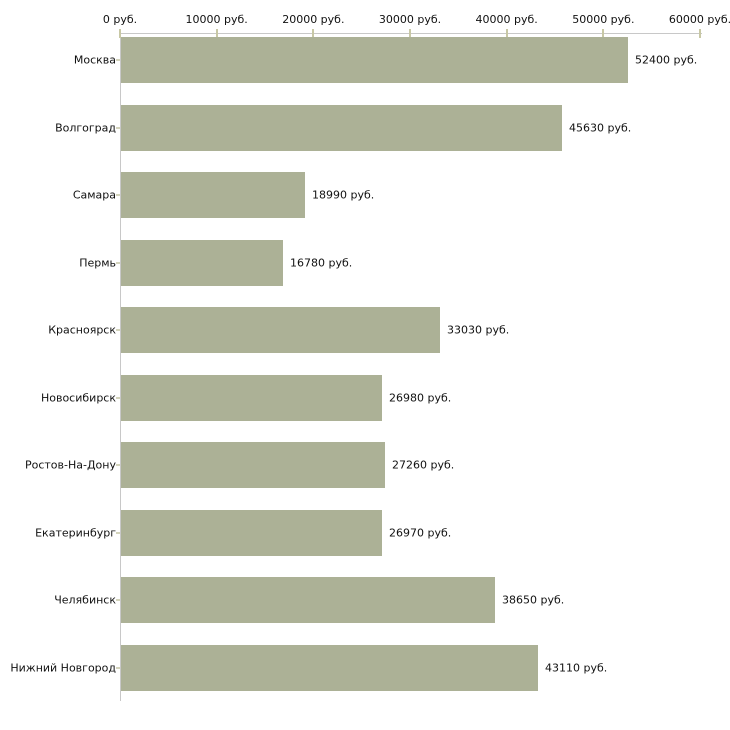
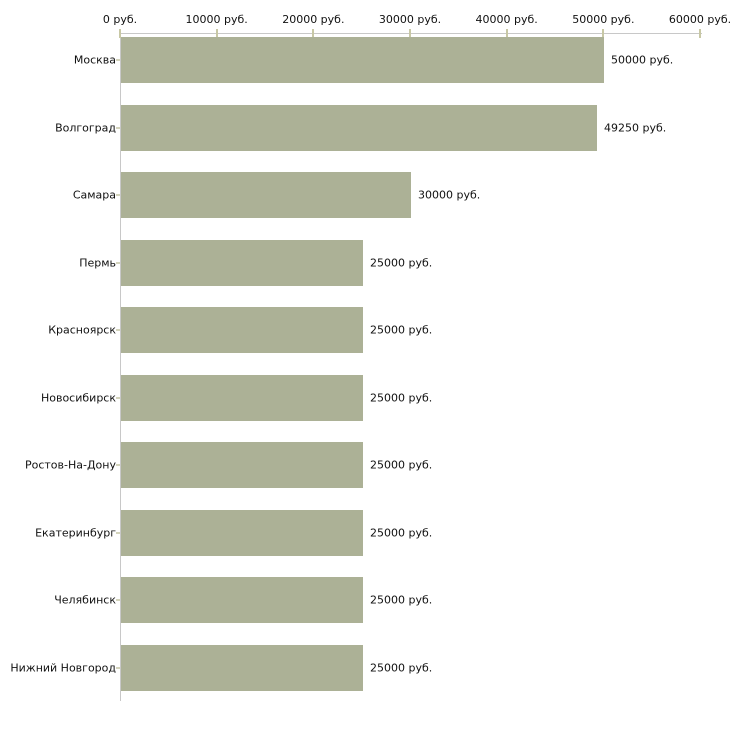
Москва: 52400 -> 50000
Волгоград: 45630 -> 49250
Самара: 18990 -> 30000
Пермь: 16780 -> 25000
Красноярск: 33030 -> 25000
Новосибирск: 26980 -> 25000
Ростов-На-Дону: 27260 -> 25000
Екатеринбург: 26970 -> 25000
Челябинск: 38650 -> 25000
Нижний Новгород: 43110 -> 25000
